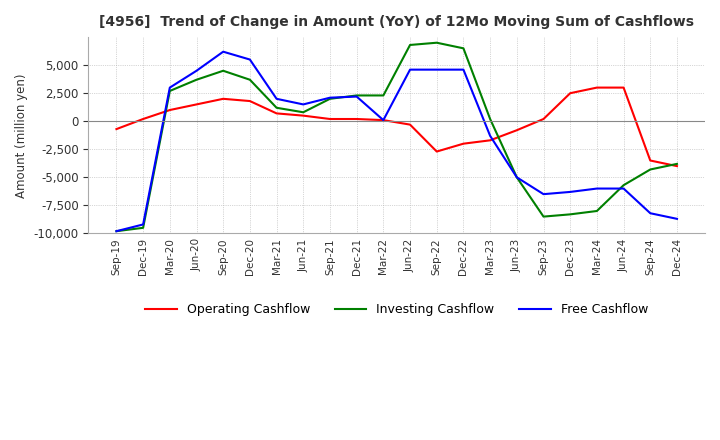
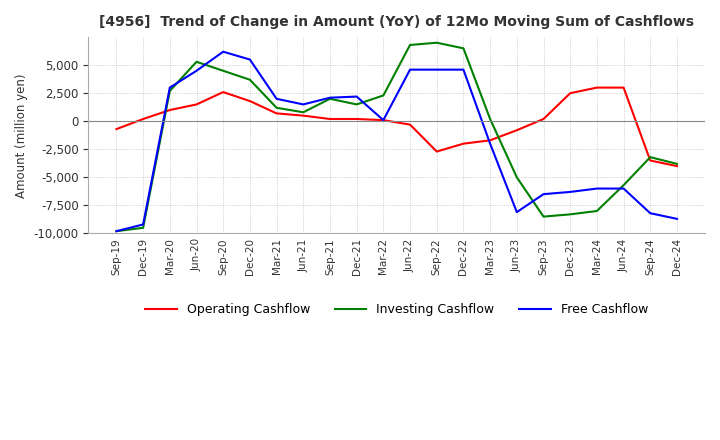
Investing Cashflow/Jun-20: 3,700 -> 5,300
Operating Cashflow/Sep-20: 2,000 -> 2,600
Investing Cashflow/Dec-21: 2,300 -> 1,500
Free Cashflow/Mar-23: -1,300 -> -2,000
Free Cashflow/Jun-23: -5,000 -> -8,100
Investing Cashflow/Sep-24: -4,300 -> -3,200
